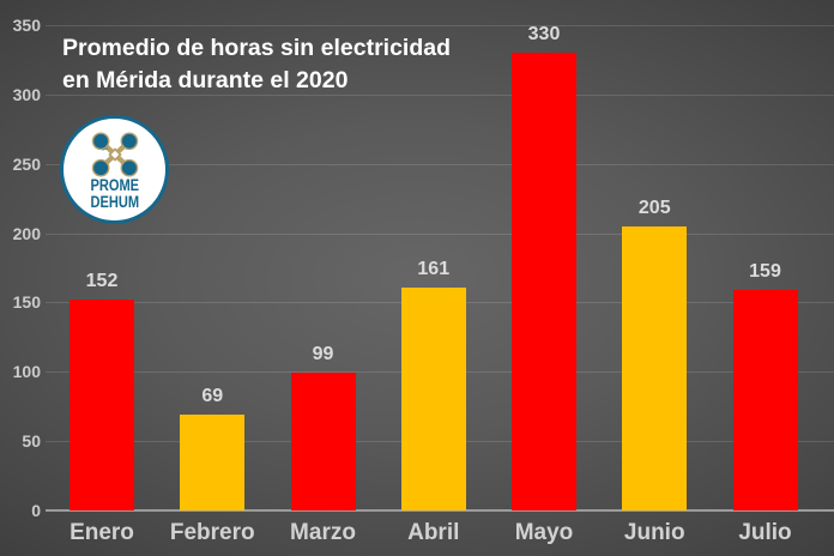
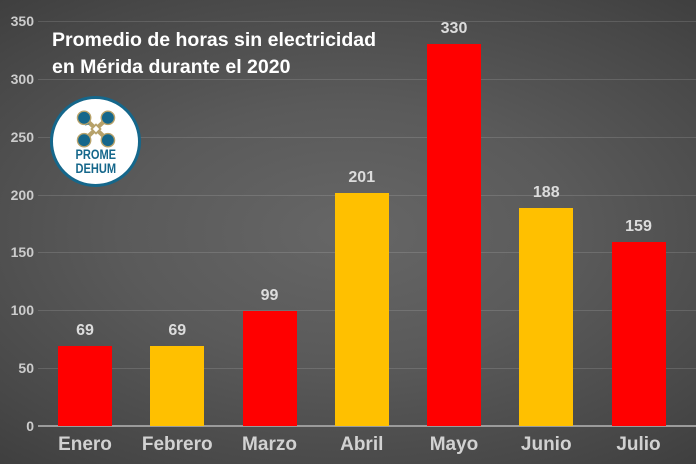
Enero: 152 -> 69
Abril: 161 -> 201
Junio: 205 -> 188
